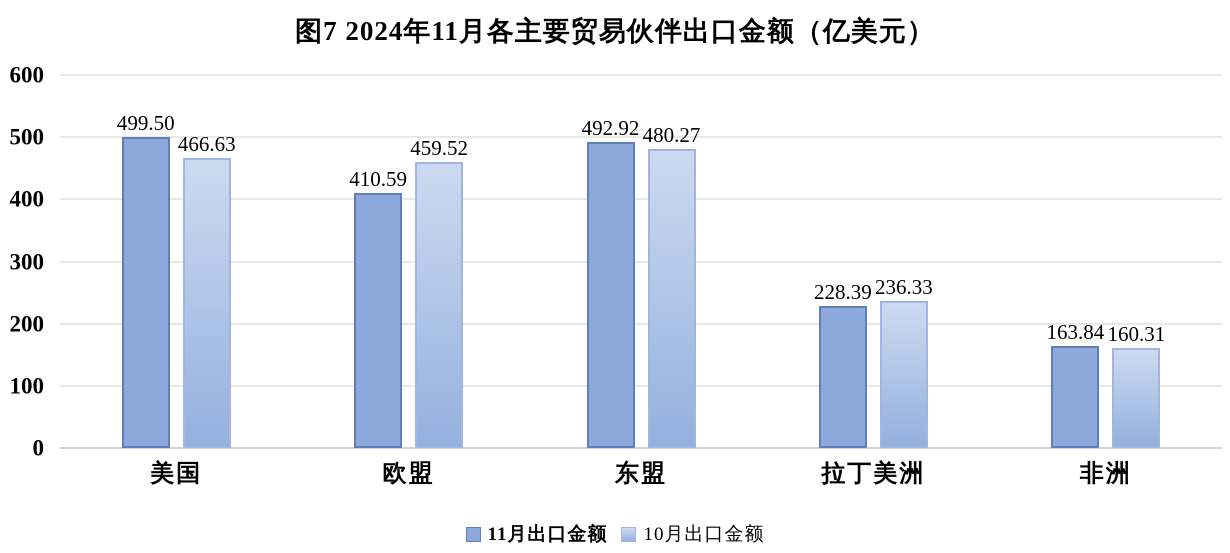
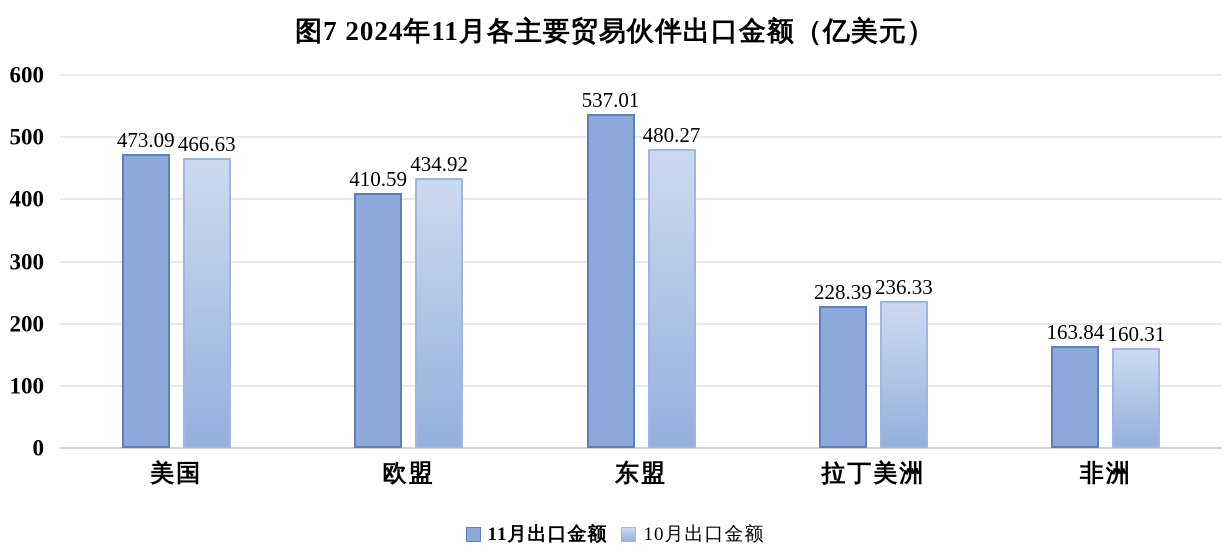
11月出口金额/美国: 499.50 -> 473.09
10月出口金额/欧盟: 459.52 -> 434.92
11月出口金额/东盟: 492.92 -> 537.01
